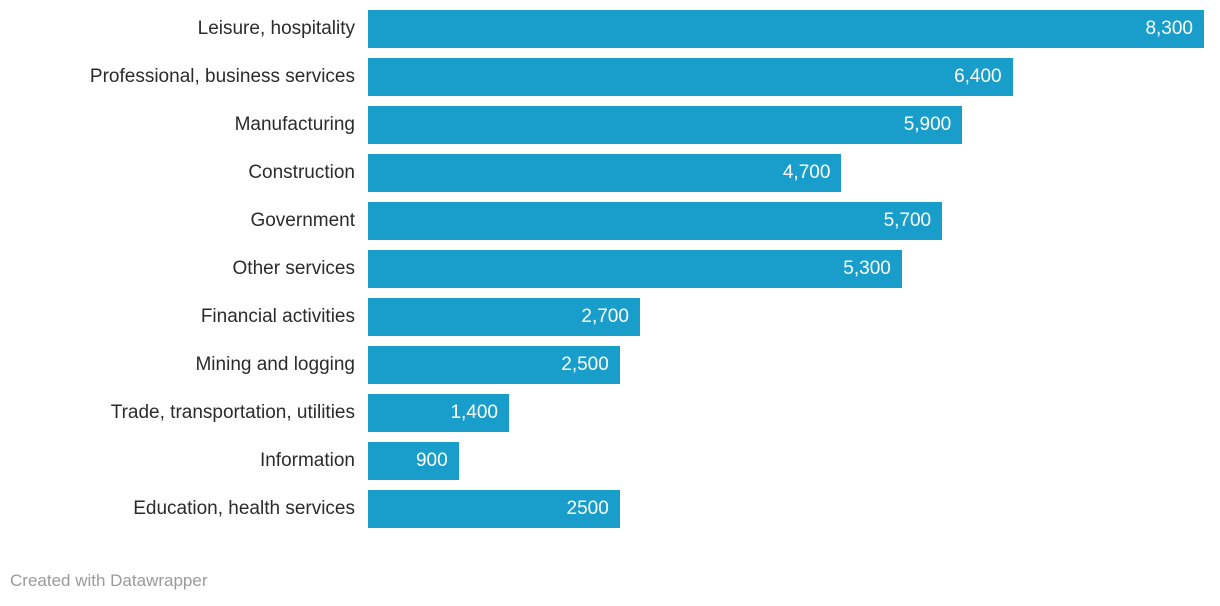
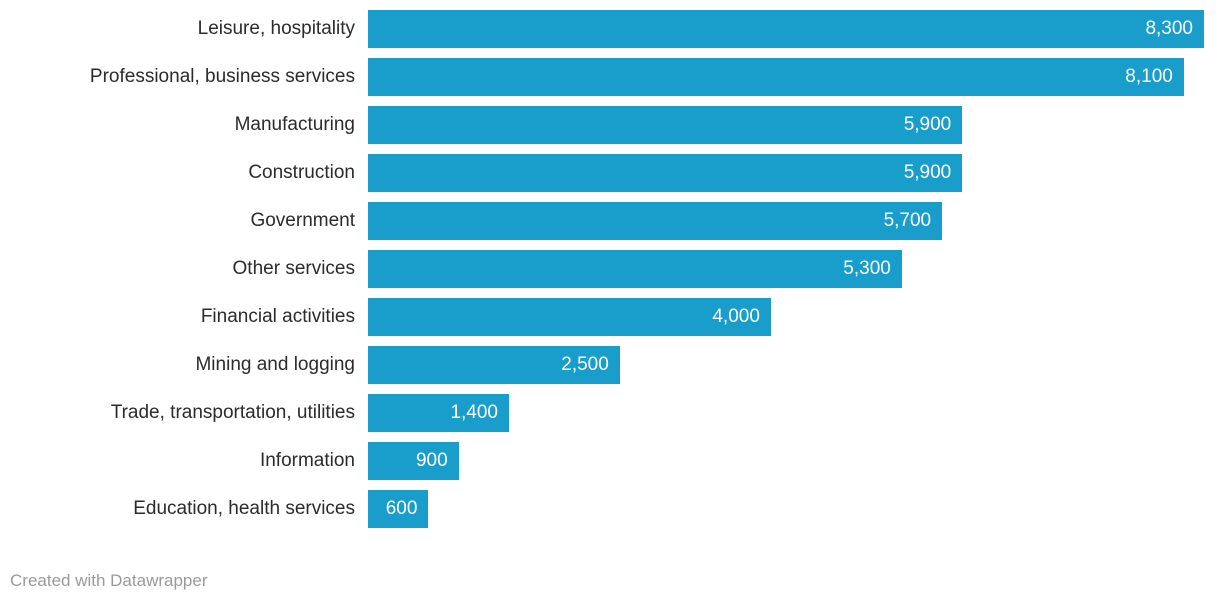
Professional, business services: 6,400 -> 8,100
Construction: 4,700 -> 5,900
Financial activities: 2,700 -> 4,000
Education, health services: 2500 -> 600
